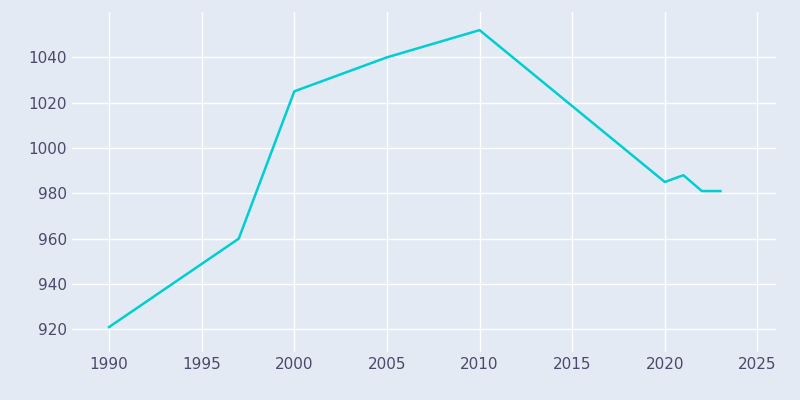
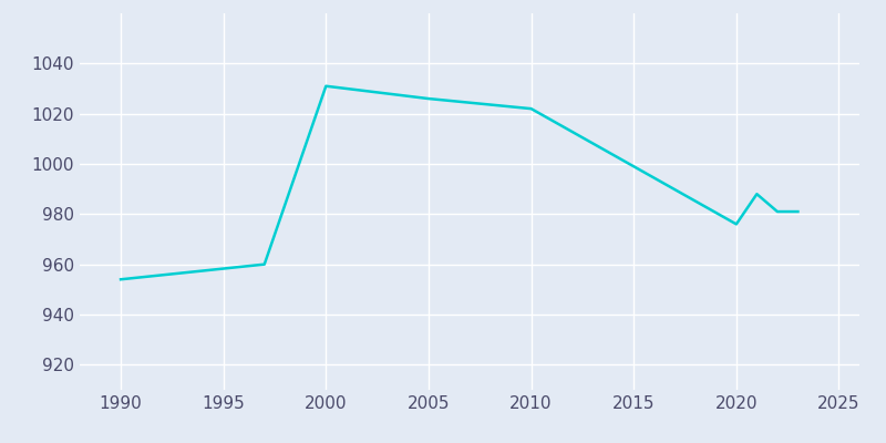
1990: 921 -> 954
2000: 1025 -> 1031
2005: 1040 -> 1026
2010: 1052 -> 1022
2020: 985 -> 976
